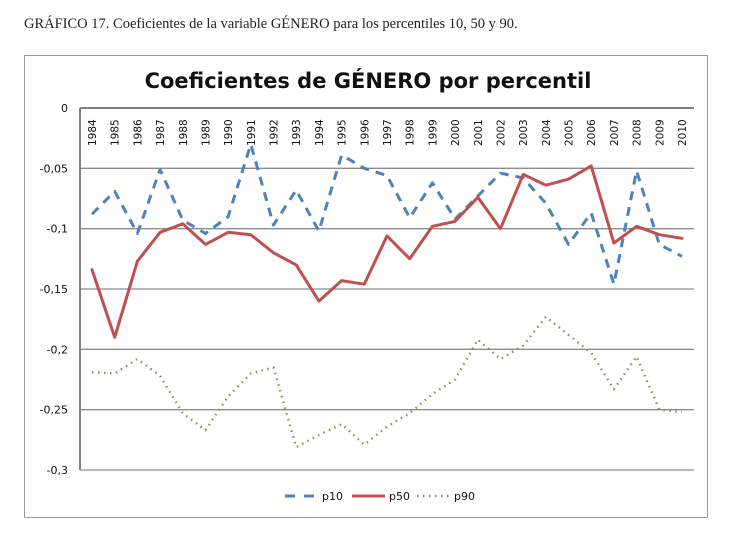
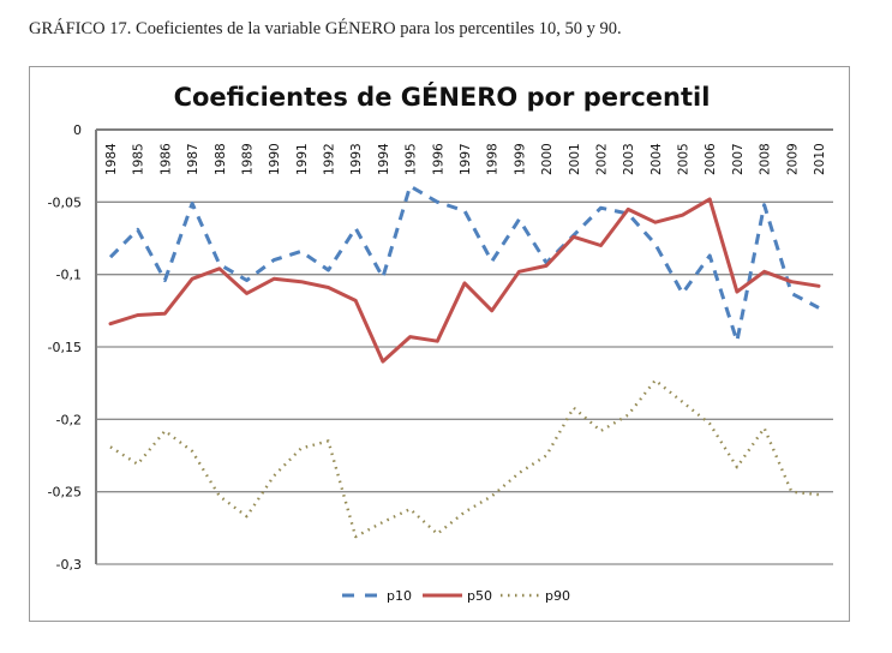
p50/1985: -0,19 -> -0,13
p90/1985: -0,22 -> -0,23
p10/1991: -0,03 -> -0,08
p50/1992: -0,12 -> -0,11
p50/1993: -0,13 -> -0,12
p50/2002: -0,10 -> -0,08
